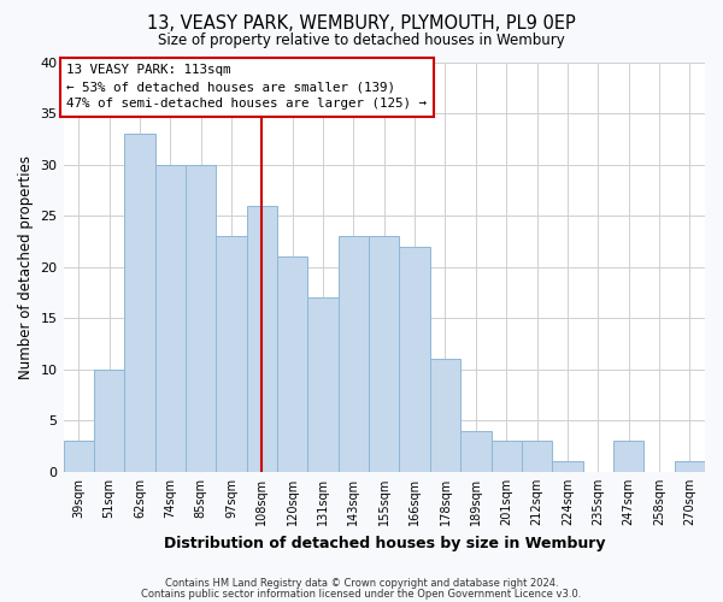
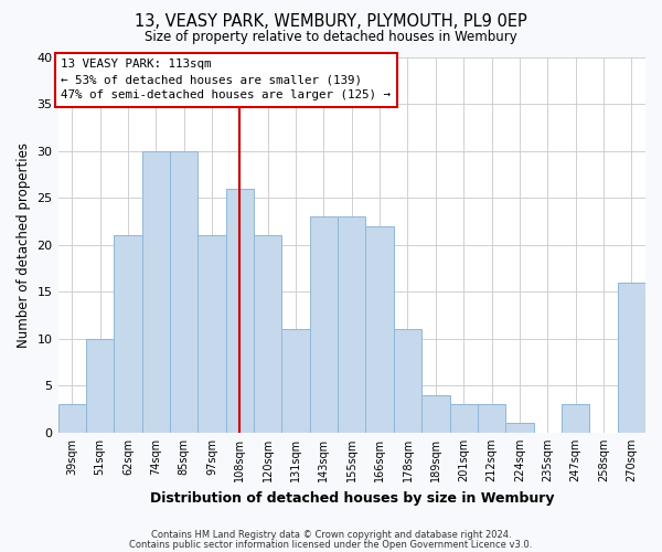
62sqm: 33 -> 21
97sqm: 23 -> 21
131sqm: 17 -> 11
270sqm: 1 -> 16
